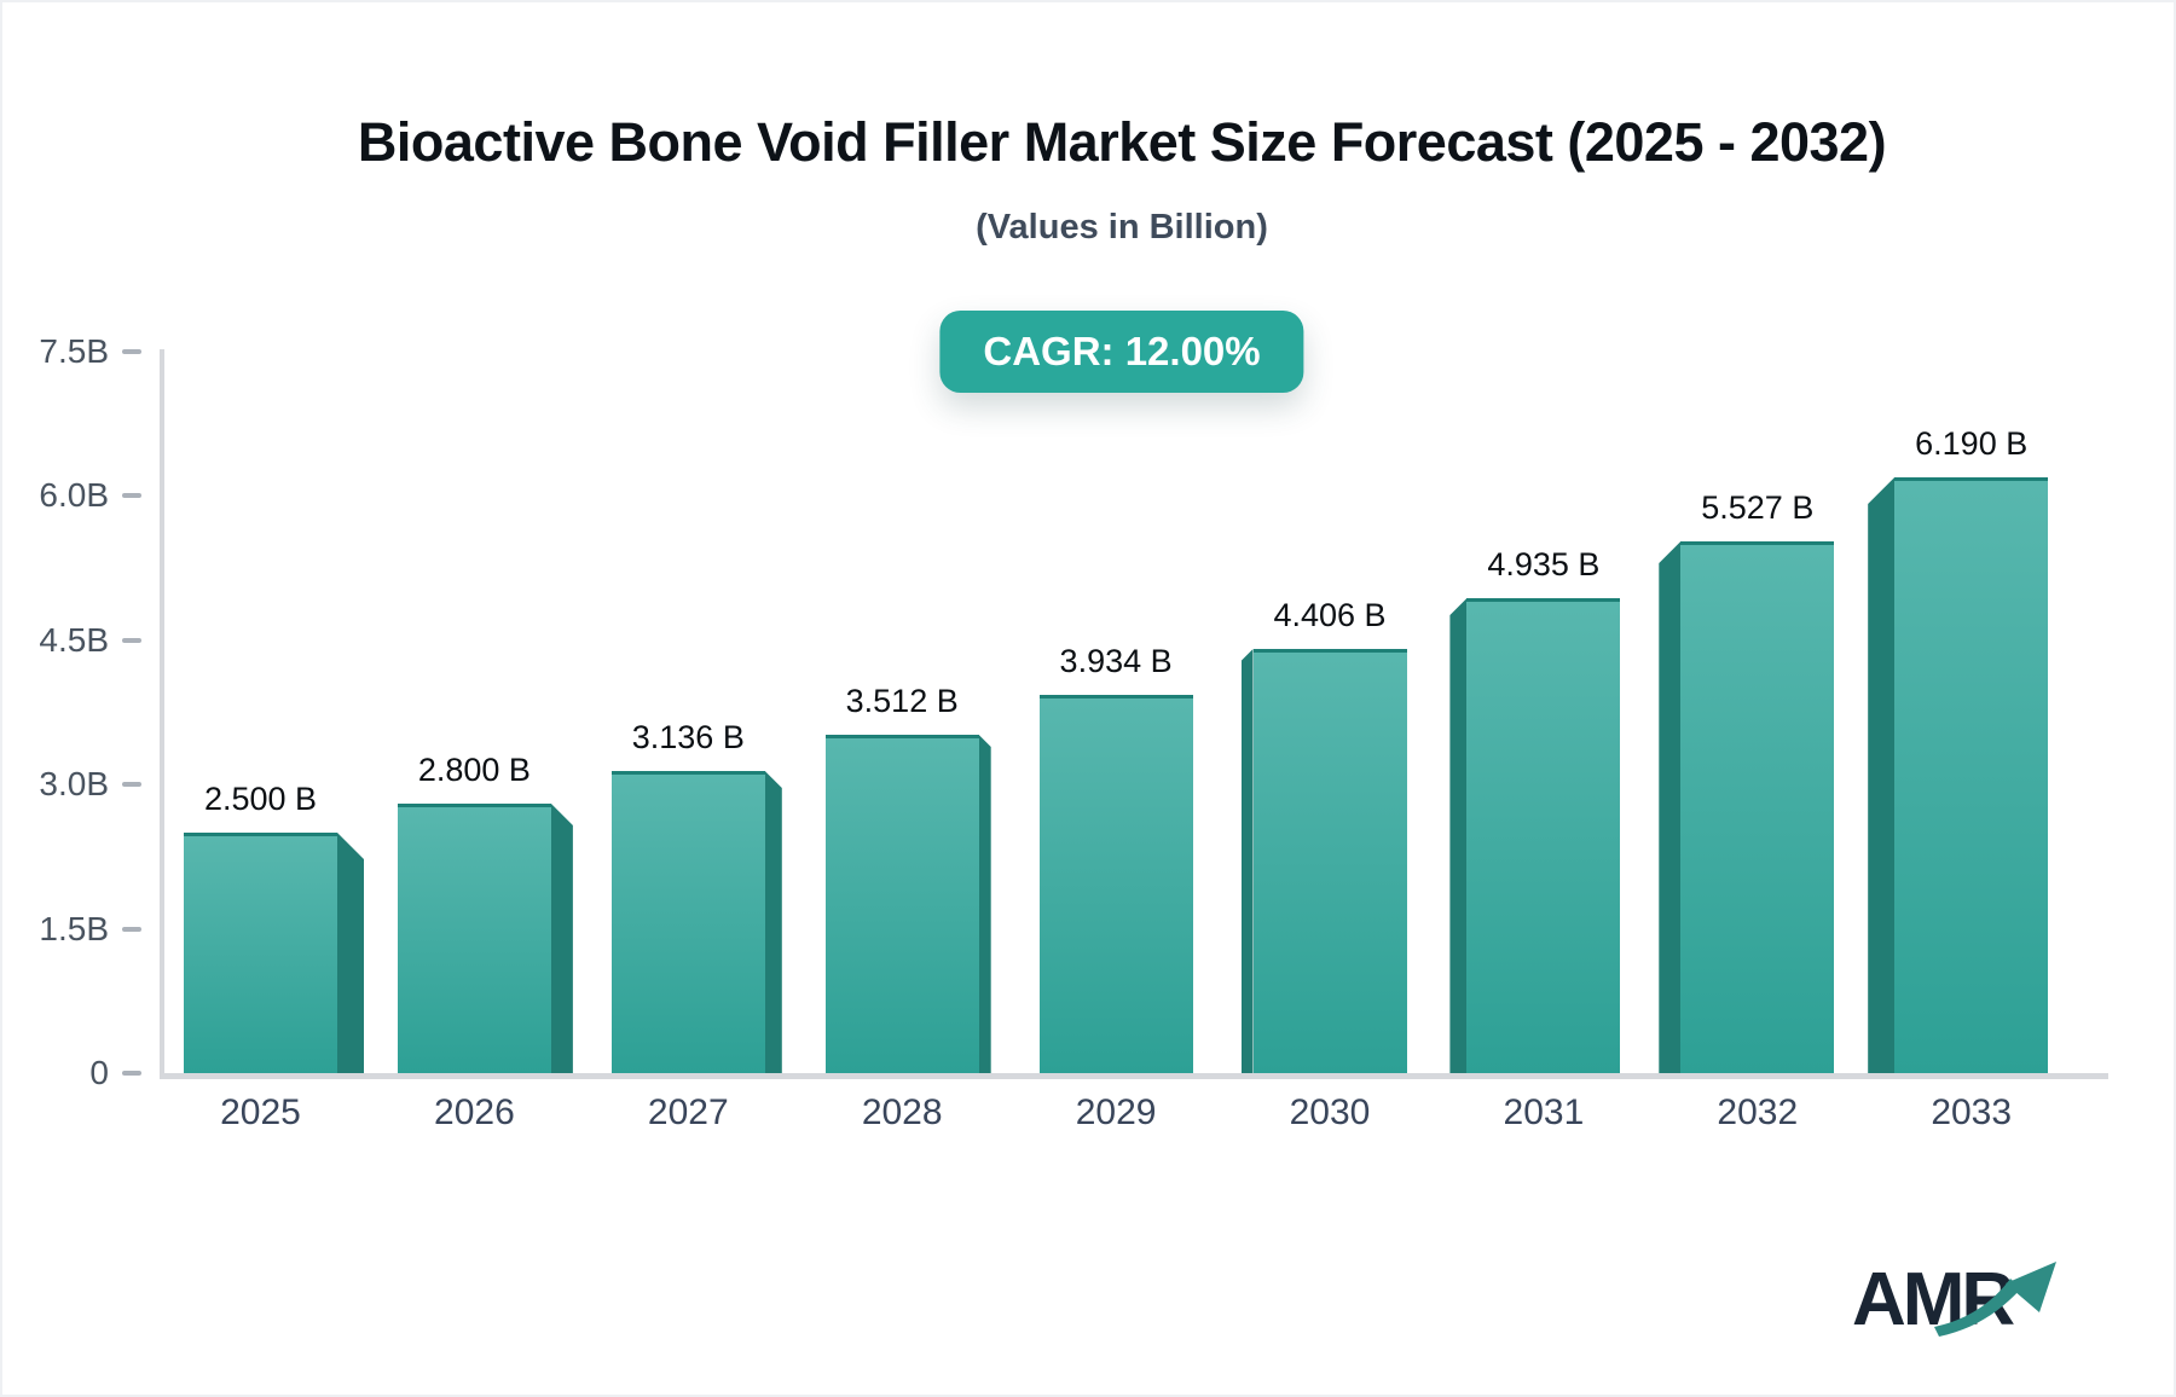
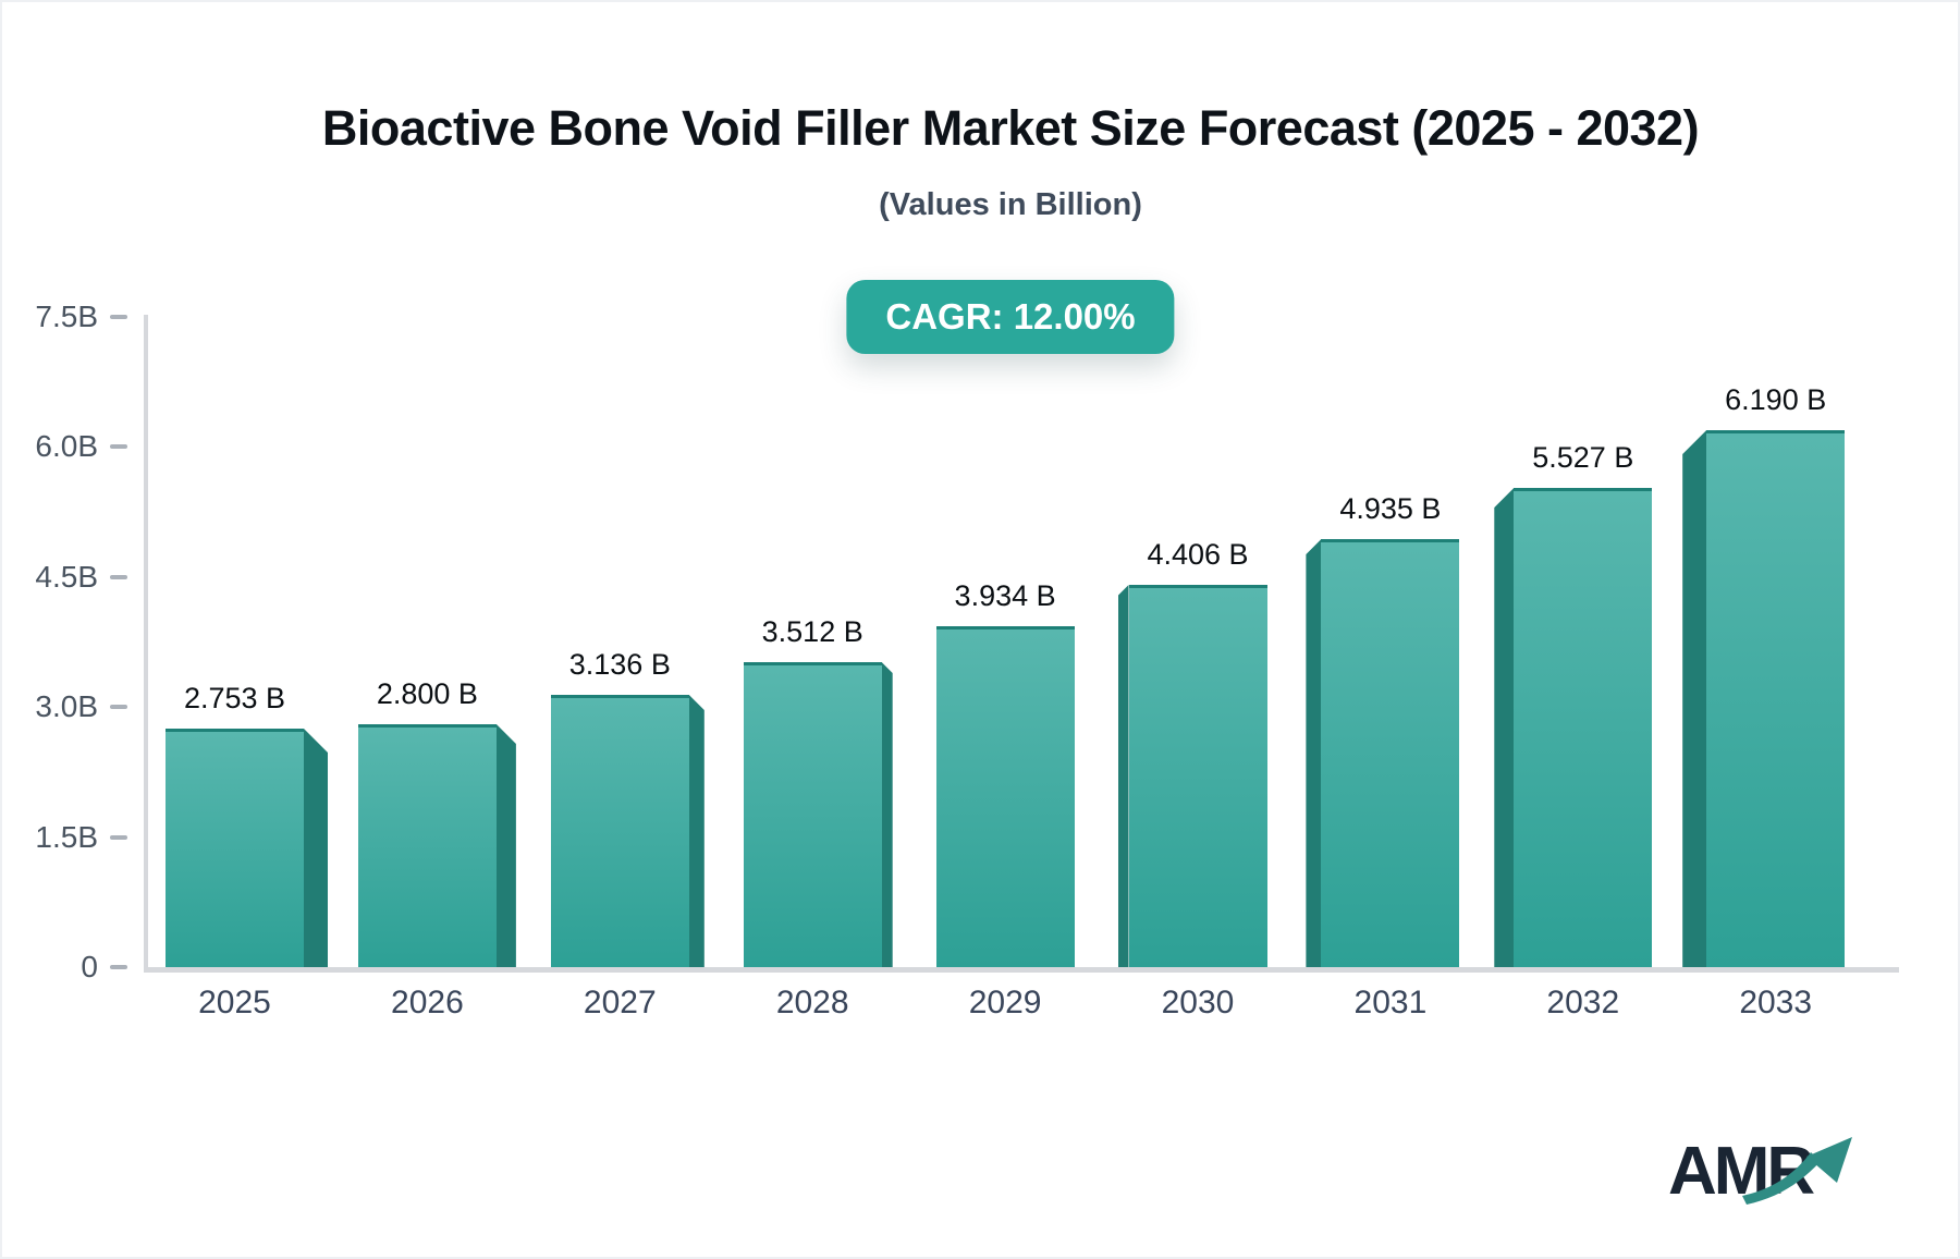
2025: 2.500 -> 2.753
